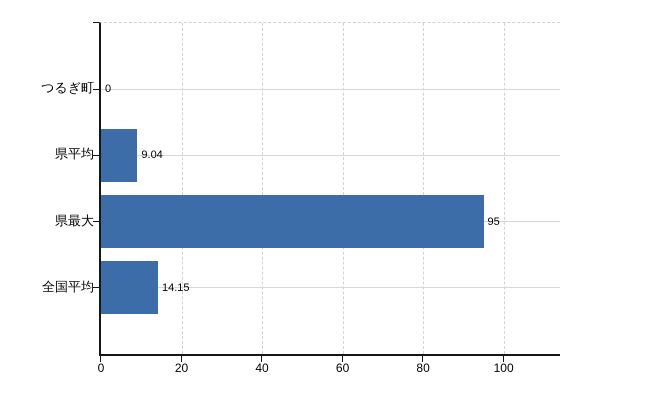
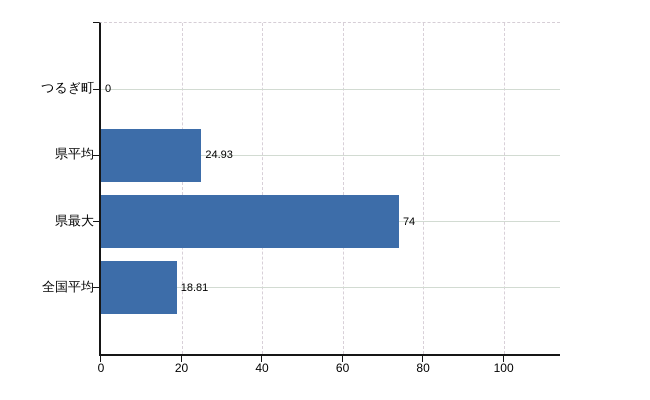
県平均: 9.04 -> 24.93
県最大: 95 -> 74
全国平均: 14.15 -> 18.81
